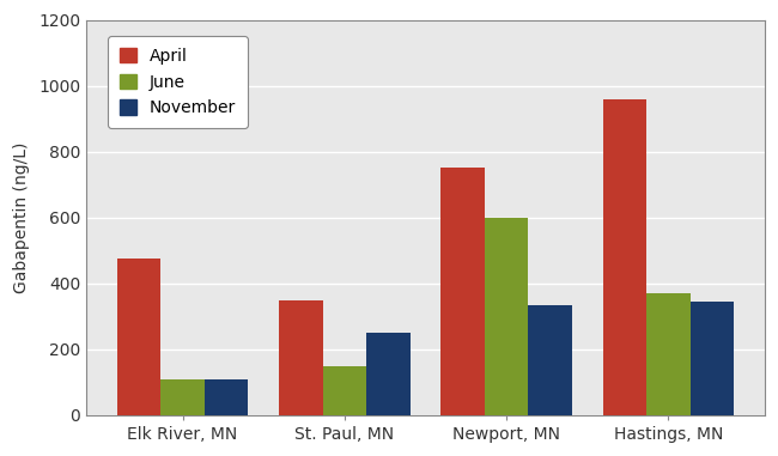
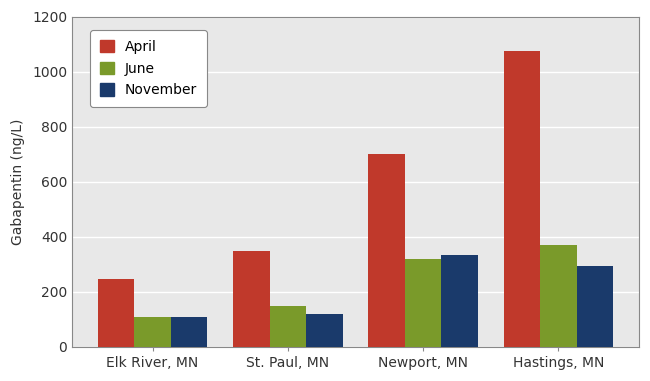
April/Elk River, MN: 475 -> 245
November/St. Paul, MN: 250 -> 120
April/Newport, MN: 750 -> 700
June/Newport, MN: 600 -> 320
April/Hastings, MN: 960 -> 1075
November/Hastings, MN: 345 -> 295
